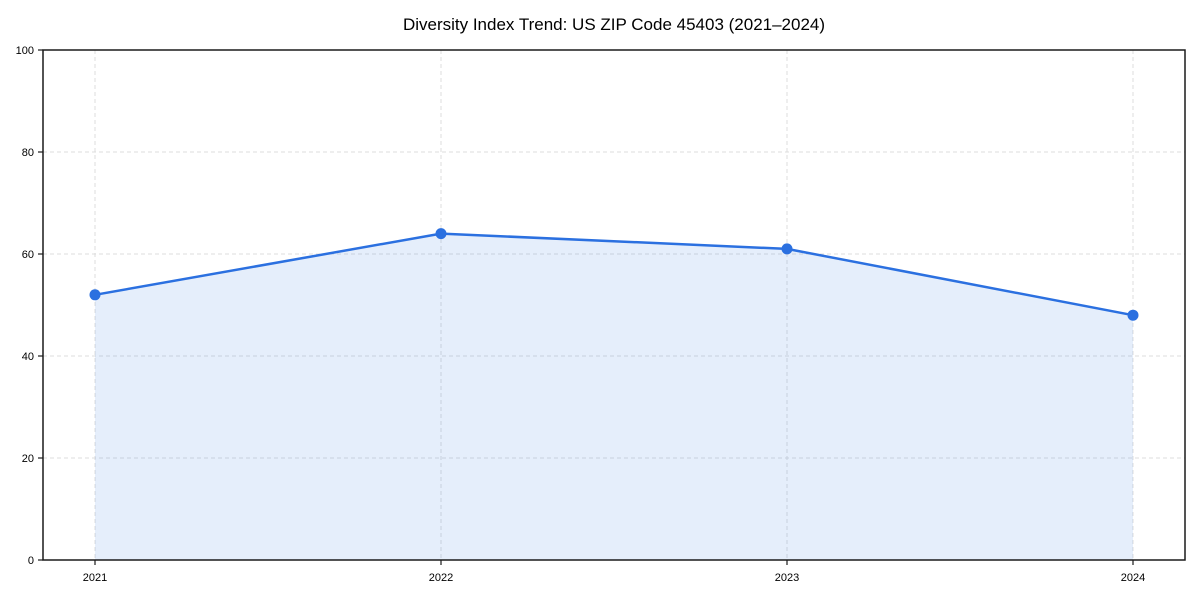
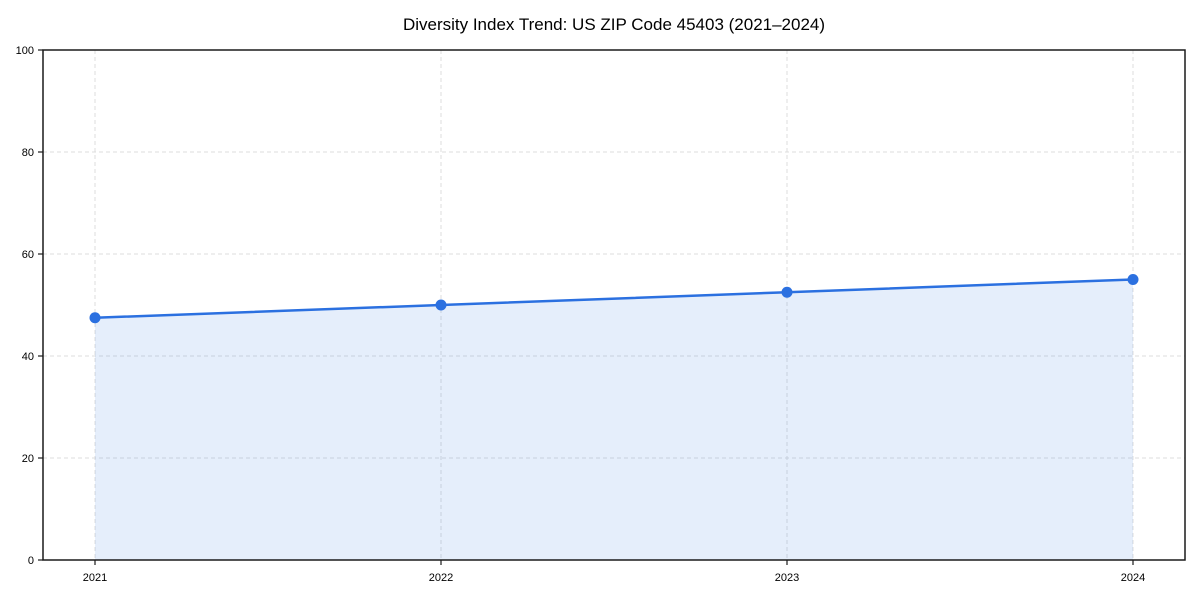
2021: 52 -> 48
2022: 64 -> 50
2023: 61 -> 52
2024: 48 -> 55
